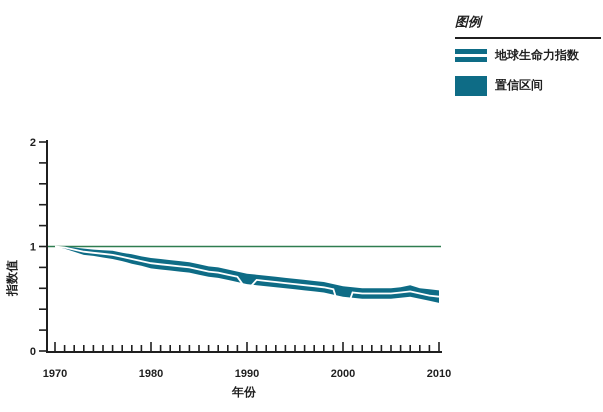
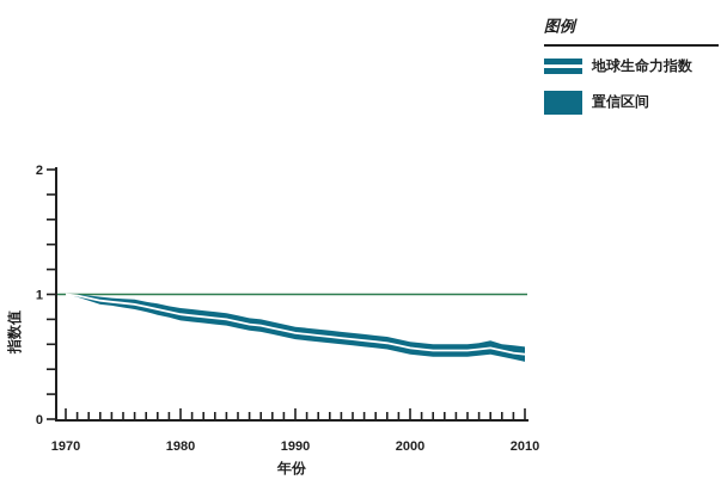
地球生命力指数/1990: 0.58 -> 0.69
地球生命力指数/2000: 0.30 -> 0.57
